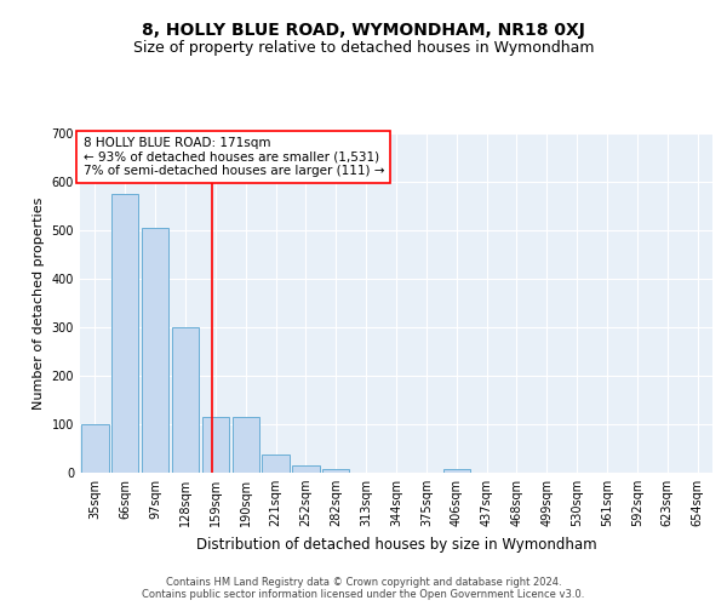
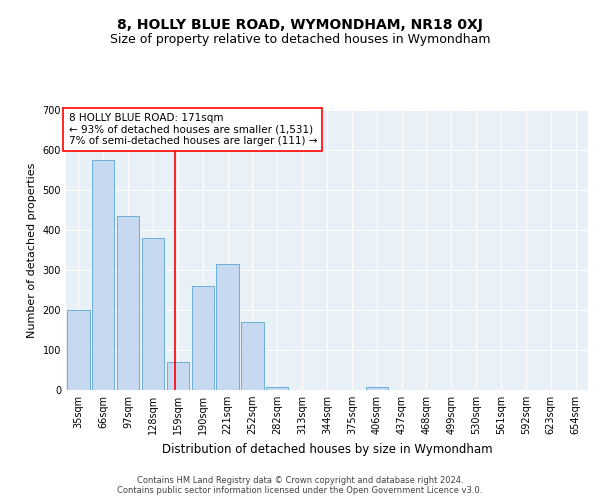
35sqm: 100 -> 200
97sqm: 505 -> 435
128sqm: 300 -> 380
159sqm: 115 -> 70
190sqm: 115 -> 260
221sqm: 37 -> 315
252sqm: 15 -> 170
